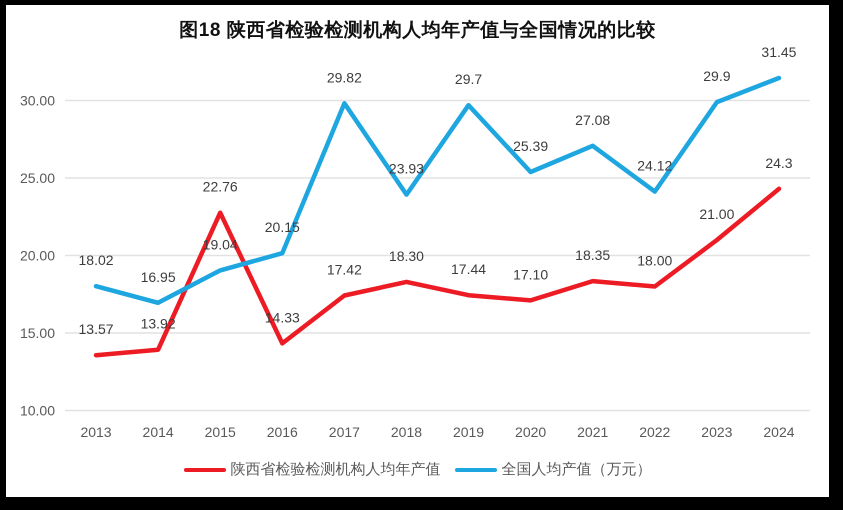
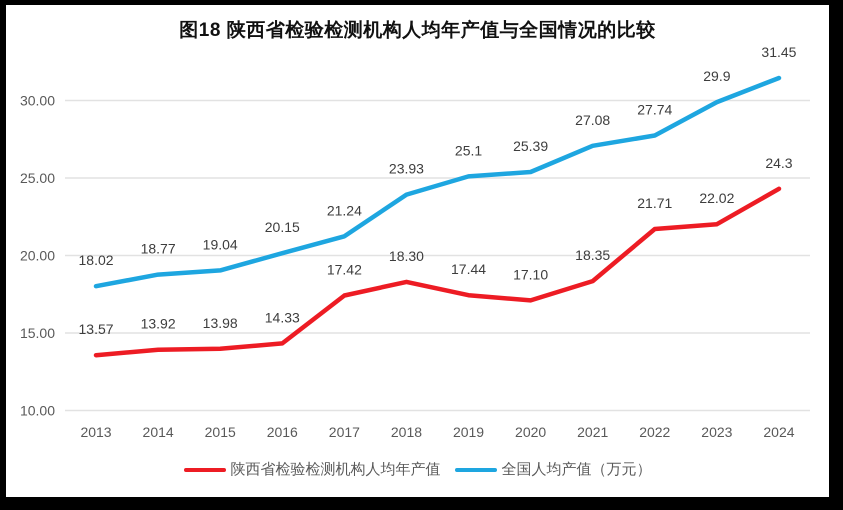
全国人均产值（万元）/2014: 16.95 -> 18.77
陕西省检验检测机构人均年产值/2015: 22.76 -> 13.98
全国人均产值（万元）/2017: 29.82 -> 21.24
全国人均产值（万元）/2019: 29.7 -> 25.1
陕西省检验检测机构人均年产值/2022: 18.00 -> 21.71
全国人均产值（万元）/2022: 24.12 -> 27.74
陕西省检验检测机构人均年产值/2023: 21.00 -> 22.02
